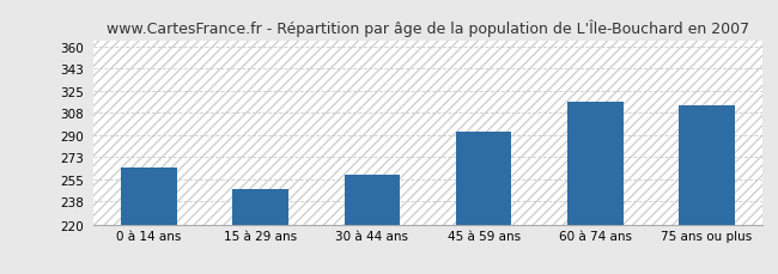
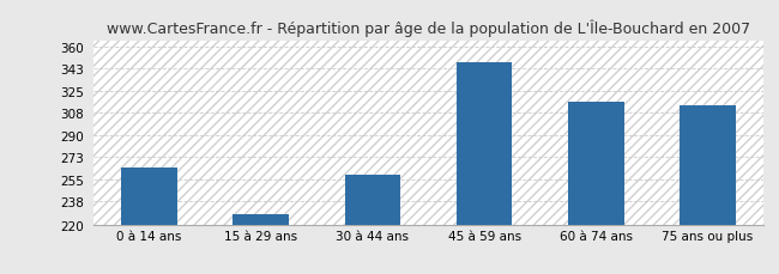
15 à 29 ans: 248 -> 228
45 à 59 ans: 293 -> 348
